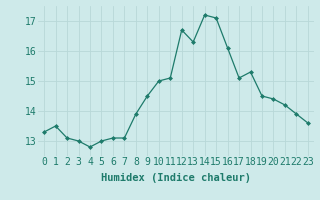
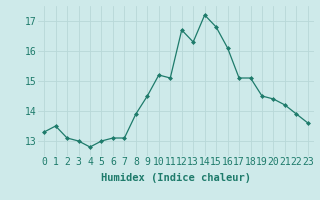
10: 15.0 -> 15.2
15: 17.1 -> 16.8
18: 15.3 -> 15.1
